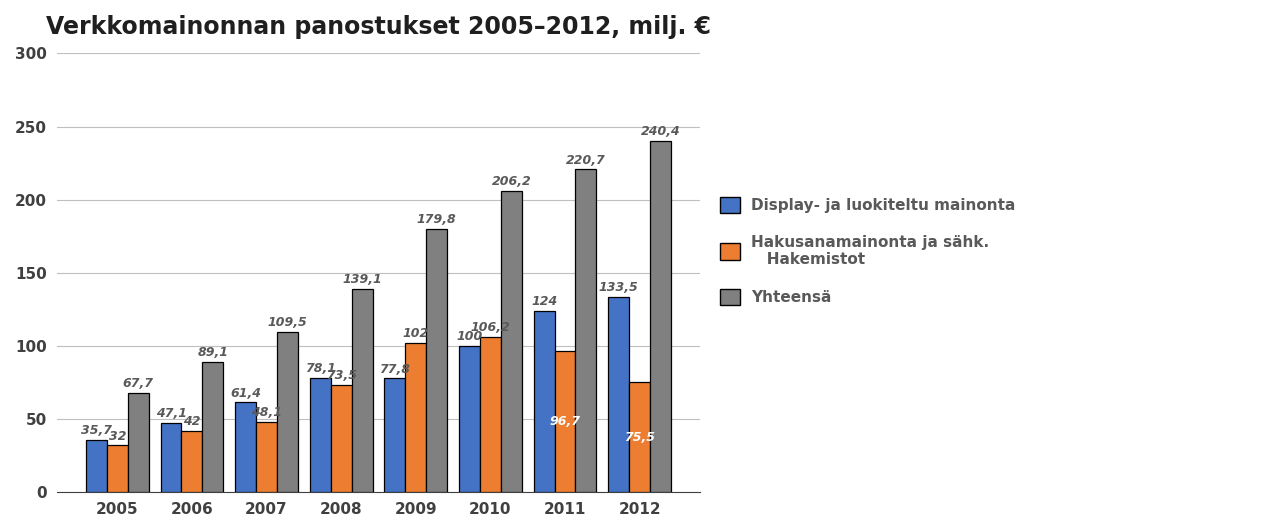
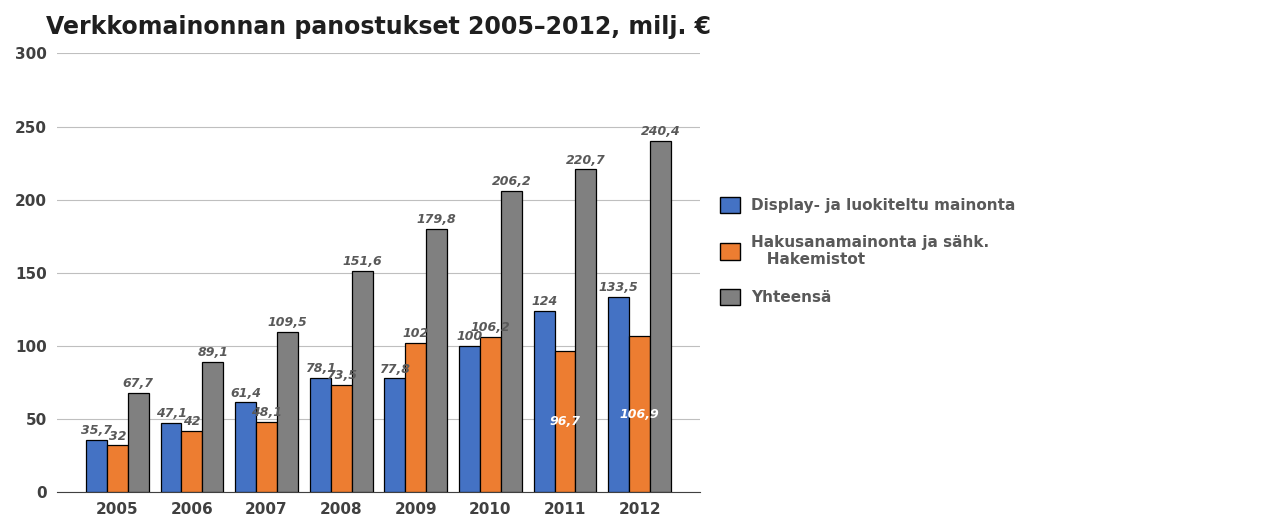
Yhteensä/2008: 139,1 -> 151,6
Hakusanamainonta ja sähk. Hakemistot/2012: 75,5 -> 106,9
